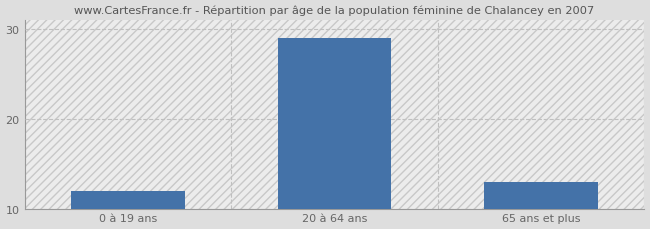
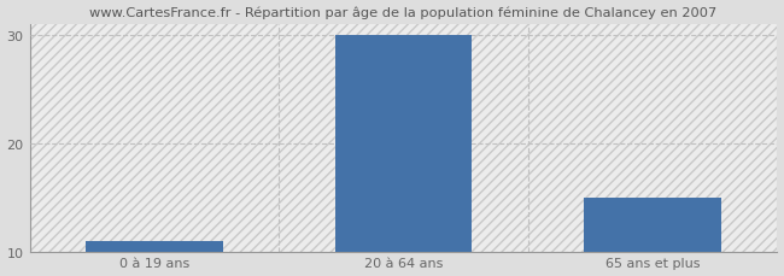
0 à 19 ans: 12 -> 11
20 à 64 ans: 29 -> 30
65 ans et plus: 13 -> 15
